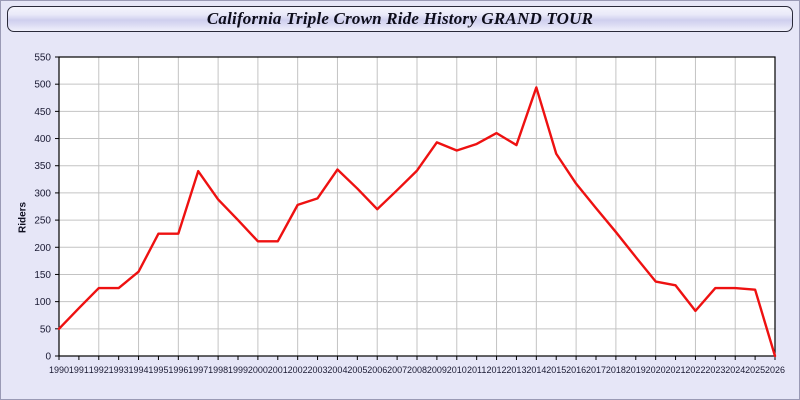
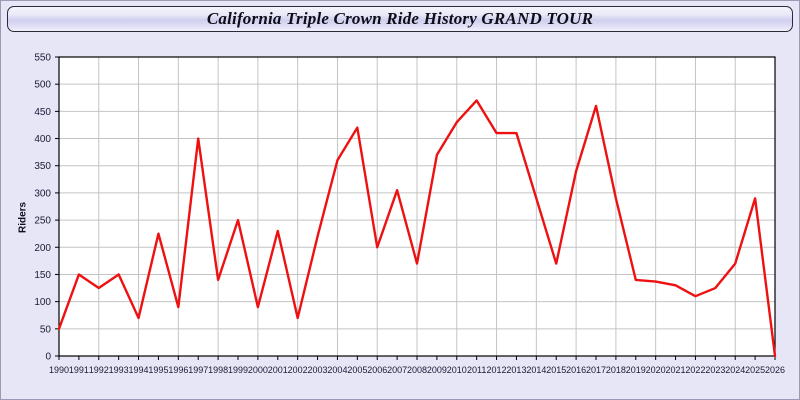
1991: 90 -> 150
1993: 120 -> 150
1994: 160 -> 70
1996: 220 -> 90
1997: 340 -> 400
1998: 290 -> 140
2000: 210 -> 90
2001: 210 -> 230
2002: 280 -> 70
2003: 290 -> 220
2004: 340 -> 360
2005: 310 -> 420
2006: 270 -> 200
2008: 340 -> 170
2009: 390 -> 370
2010: 380 -> 430
2011: 390 -> 470
2013: 390 -> 410
2014: 490 -> 290
2015: 370 -> 170
2016: 320 -> 340
2017: 270 -> 460
2018: 230 -> 290
2019: 180 -> 140
2022: 80 -> 110
2024: 120 -> 170
2025: 120 -> 290
